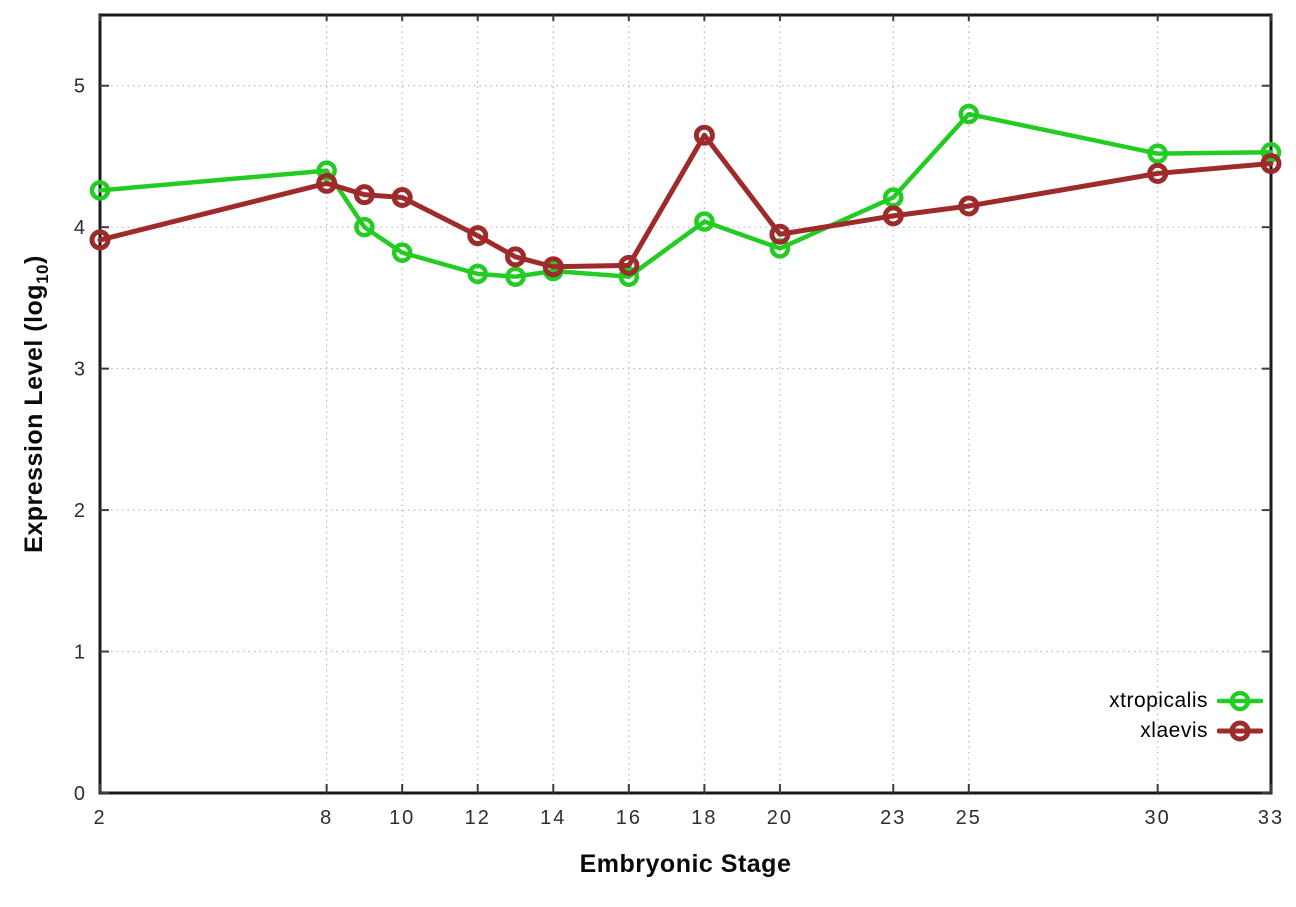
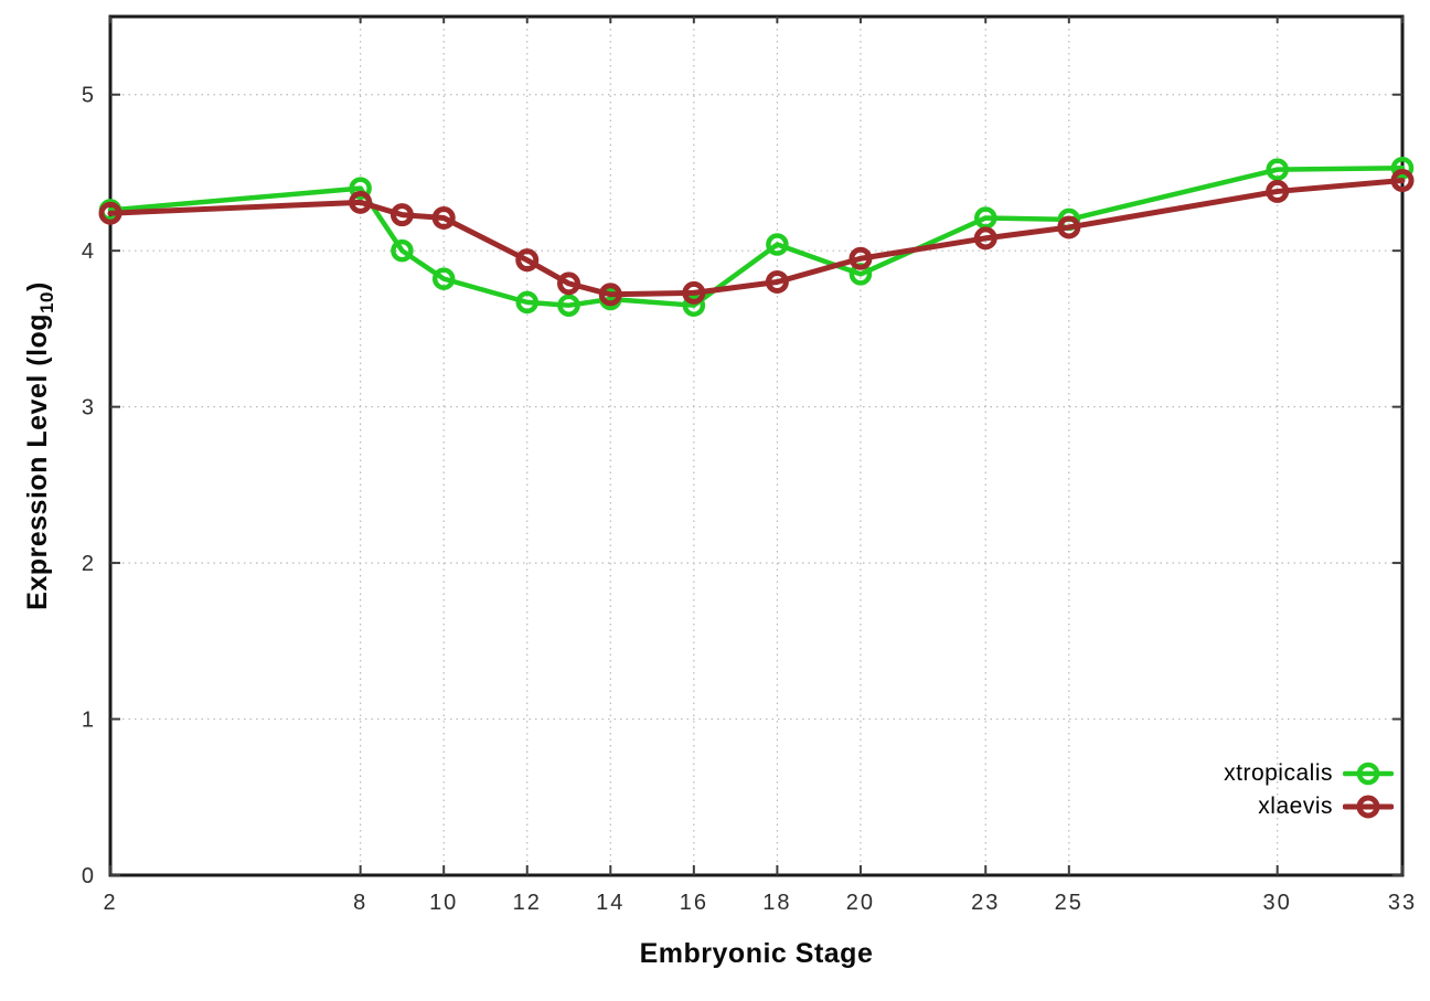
xlaevis/2: 3.91 -> 4.24
xlaevis/18: 4.65 -> 3.80
xtropicalis/25: 4.80 -> 4.20
